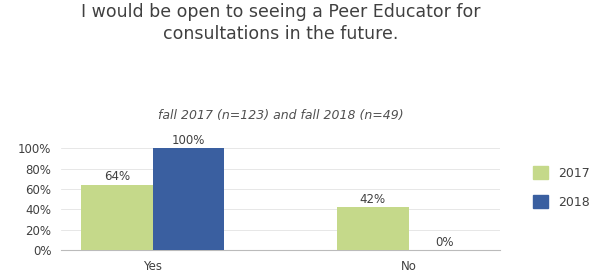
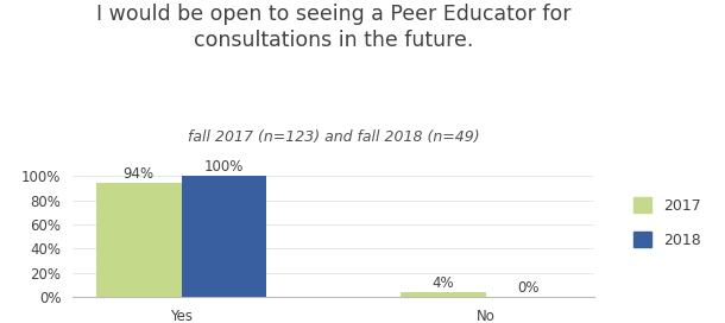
2017/Yes: 64% -> 94%
2017/No: 42% -> 4%
